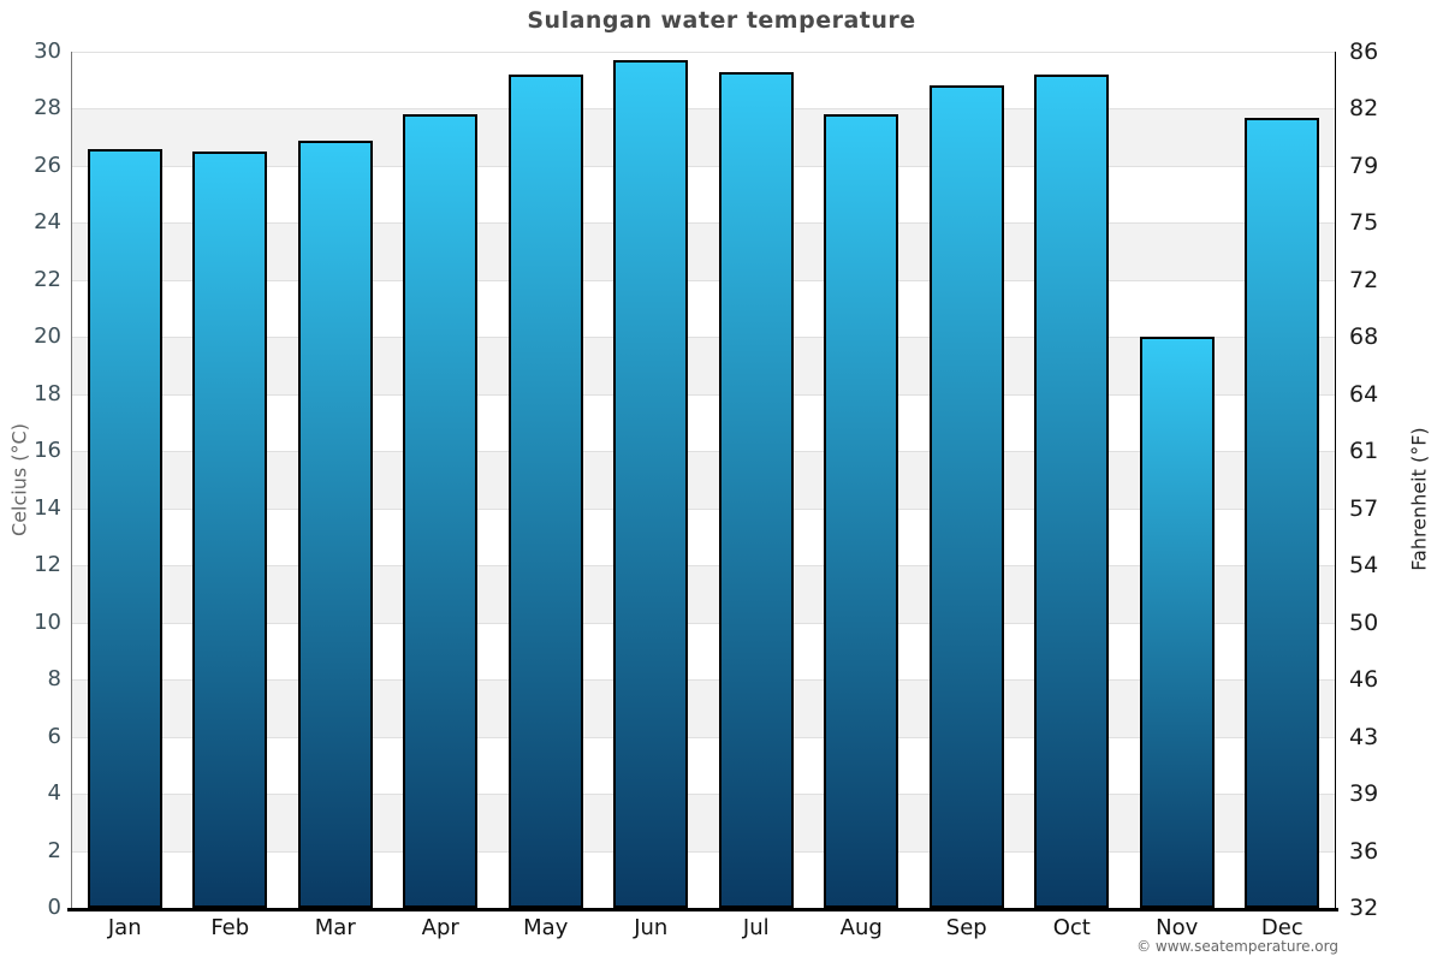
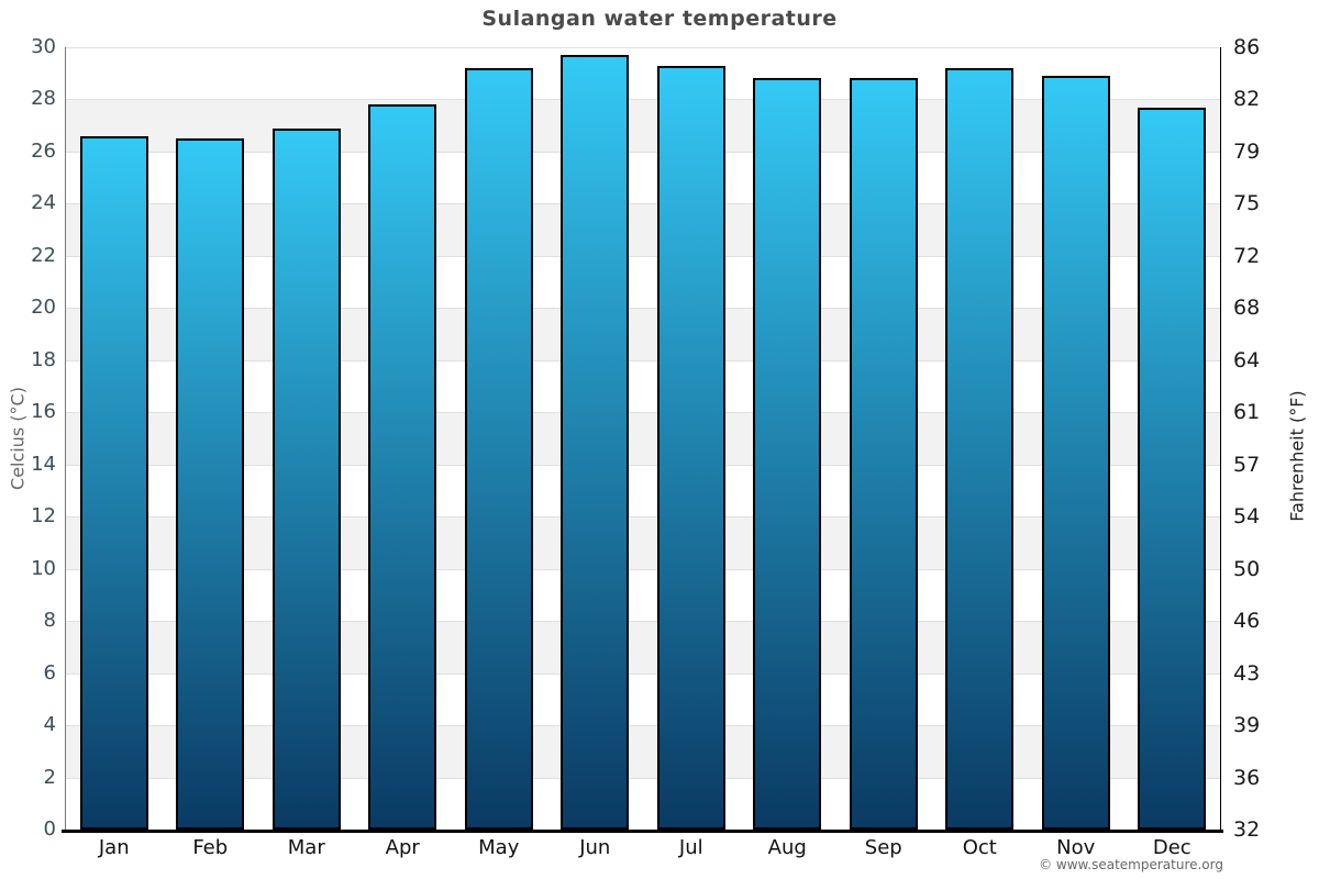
Aug: 27.8 -> 28.8
Nov: 20.0 -> 28.9
